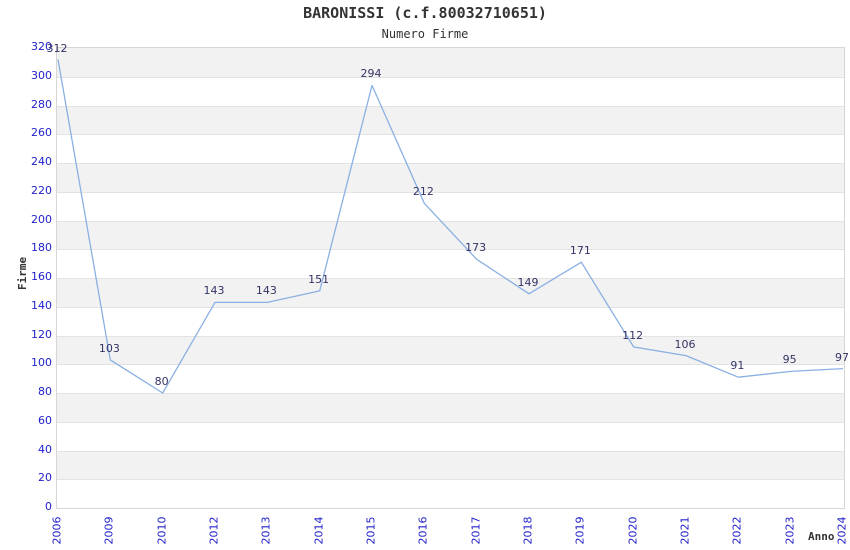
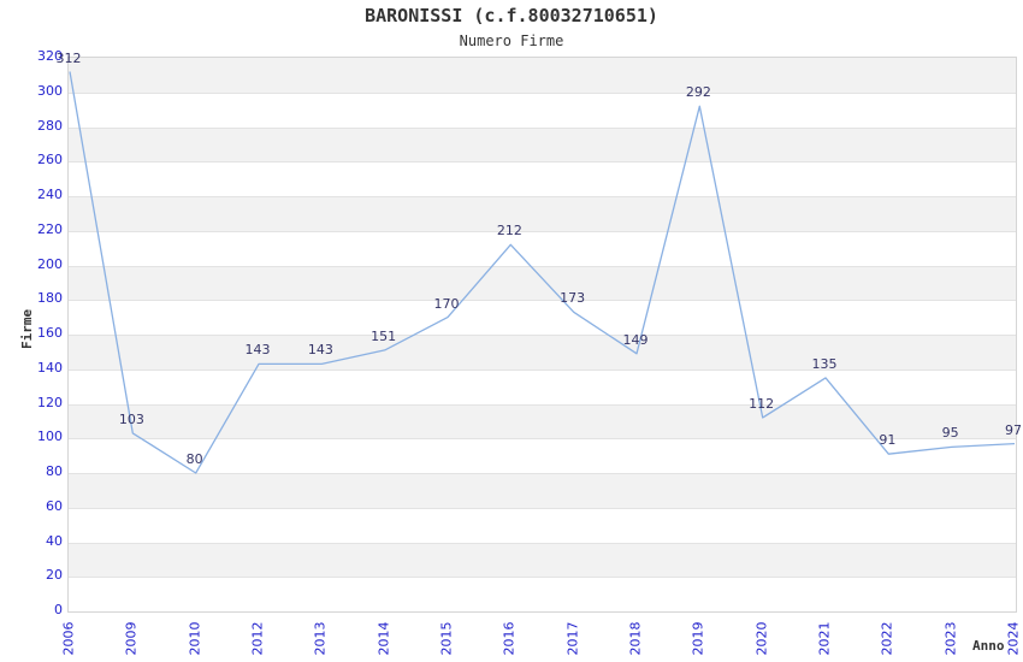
2015: 294 -> 170
2019: 171 -> 292
2021: 106 -> 135
